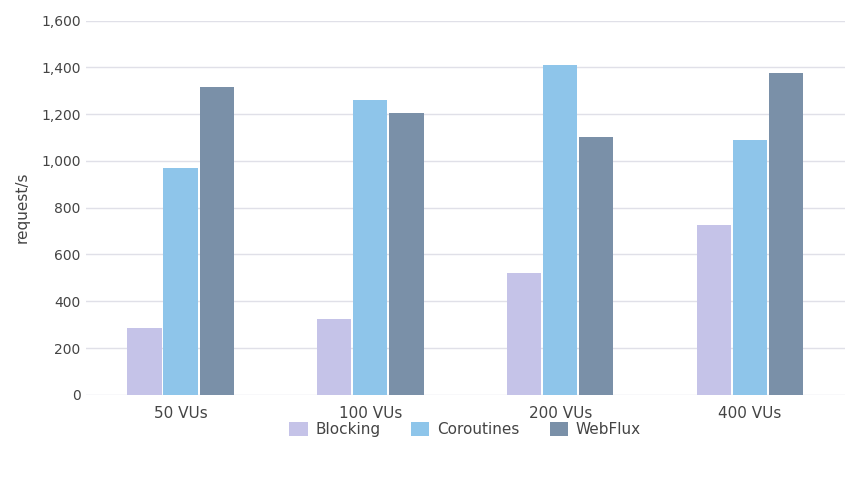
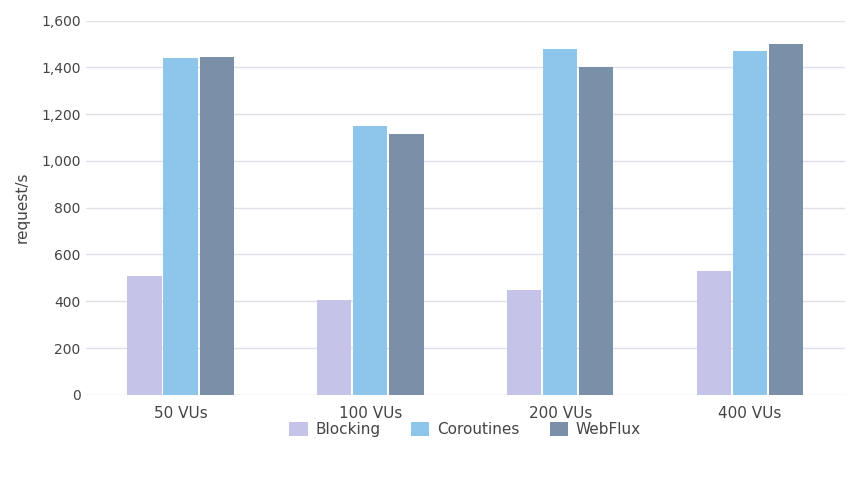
Blocking/50 VUs: 285 -> 510
Coroutines/50 VUs: 970 -> 1,440
WebFlux/50 VUs: 1,315 -> 1,445
Blocking/100 VUs: 325 -> 405
Coroutines/100 VUs: 1,260 -> 1,150
WebFlux/100 VUs: 1,205 -> 1,115
Blocking/200 VUs: 520 -> 450
Coroutines/200 VUs: 1,410 -> 1,480
WebFlux/200 VUs: 1,100 -> 1,400
Blocking/400 VUs: 725 -> 530
Coroutines/400 VUs: 1,090 -> 1,470
WebFlux/400 VUs: 1,375 -> 1,500
